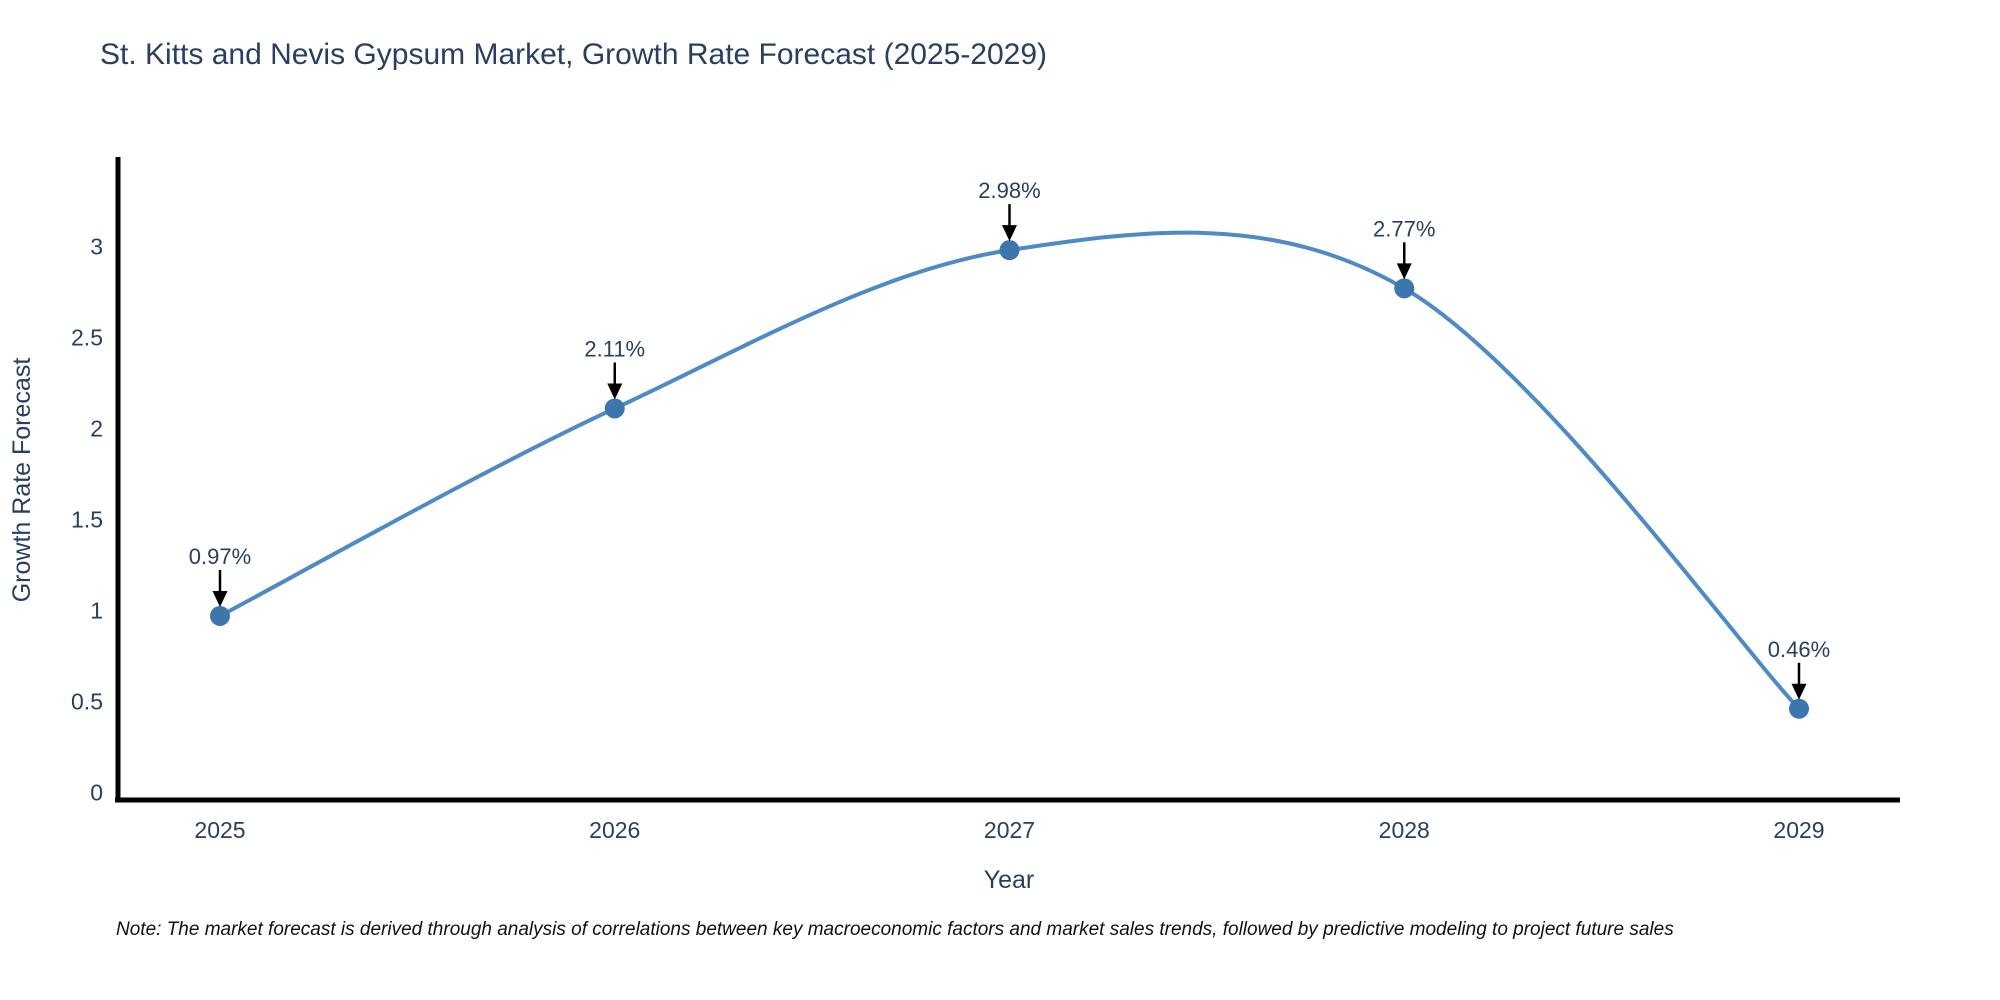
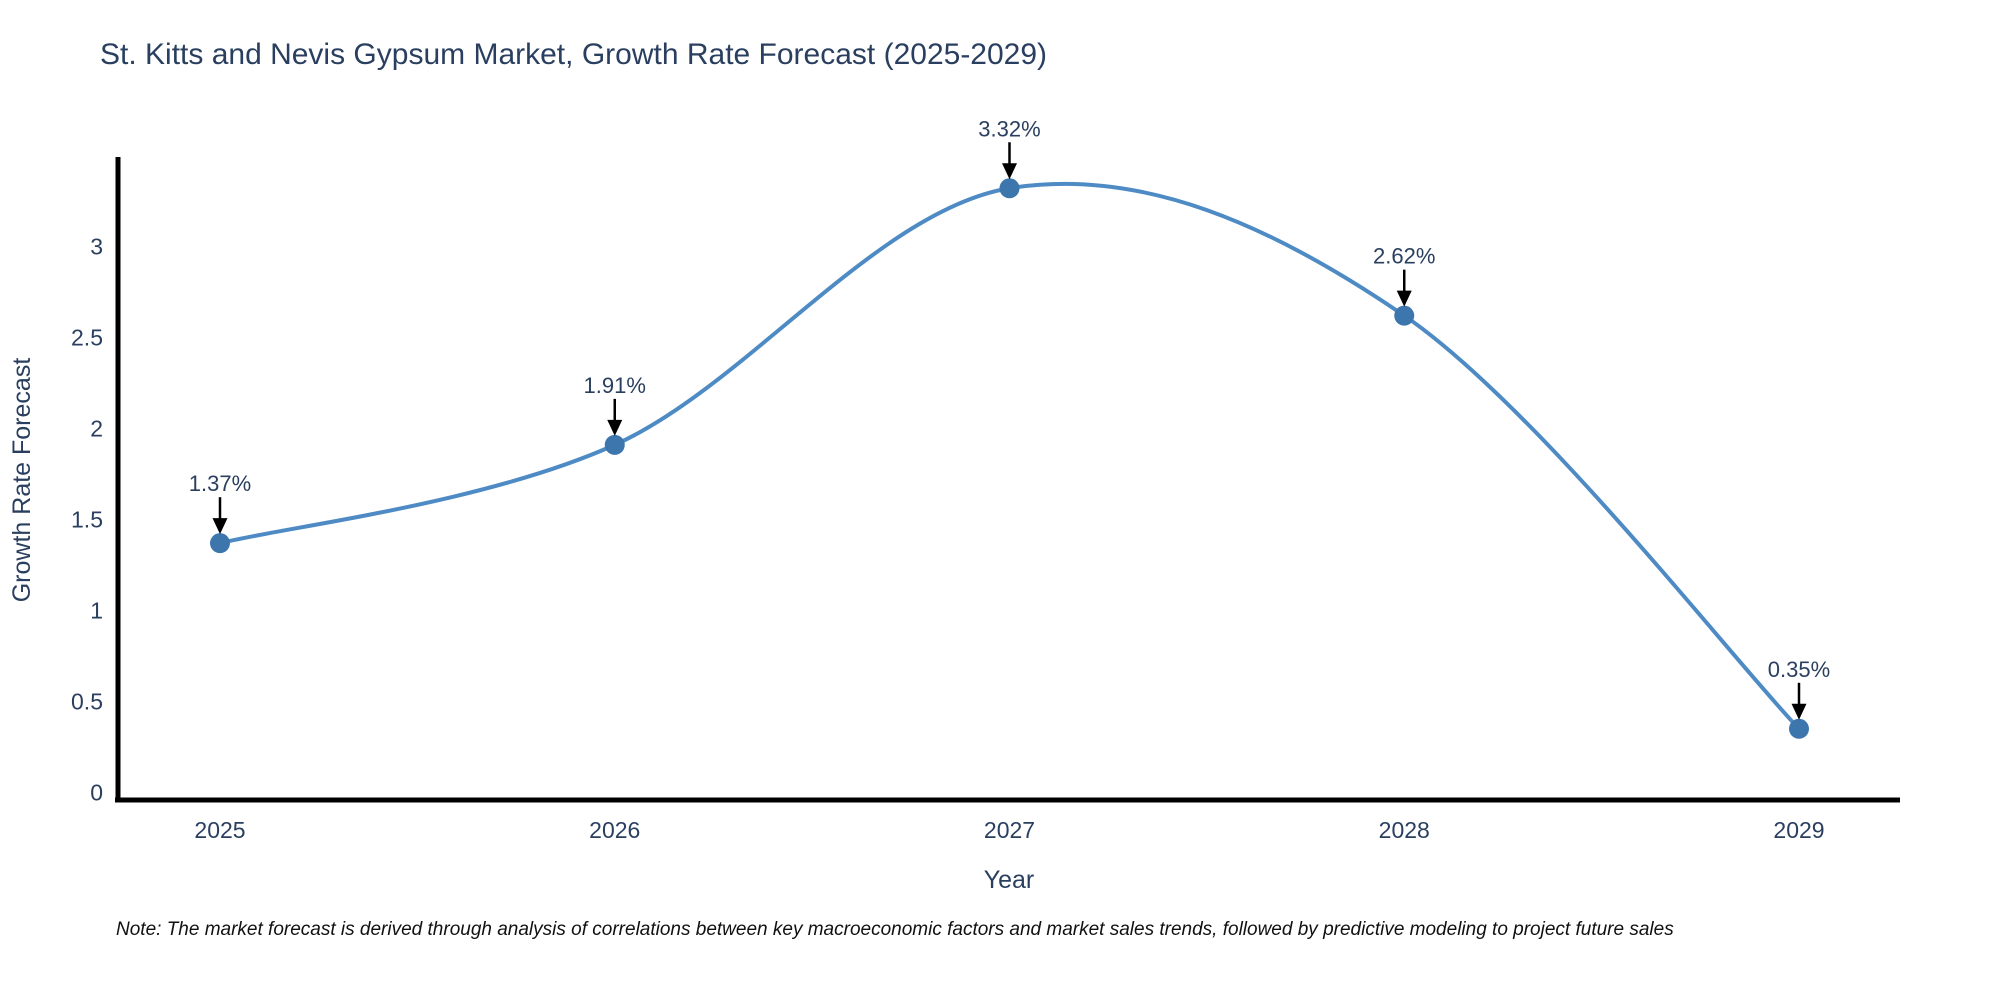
2025: 0.97% -> 1.37%
2026: 2.11% -> 1.91%
2027: 2.98% -> 3.32%
2028: 2.77% -> 2.62%
2029: 0.46% -> 0.35%
